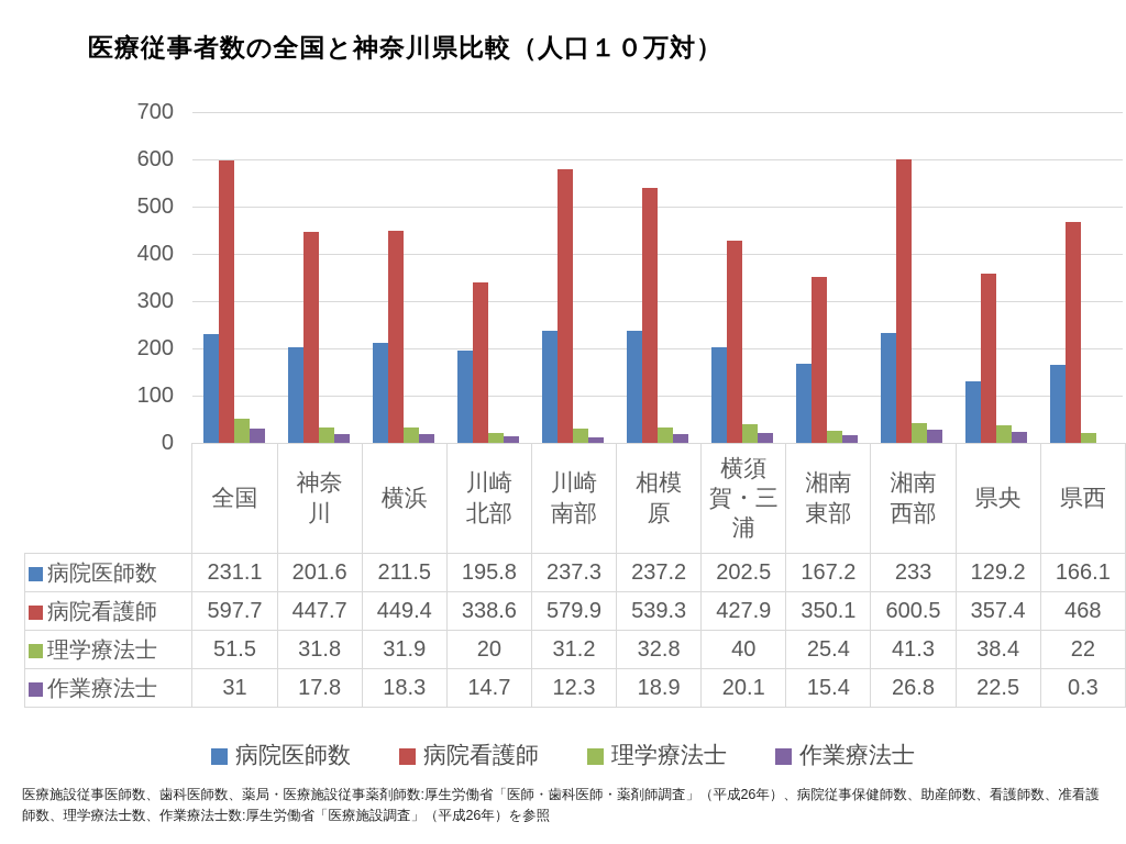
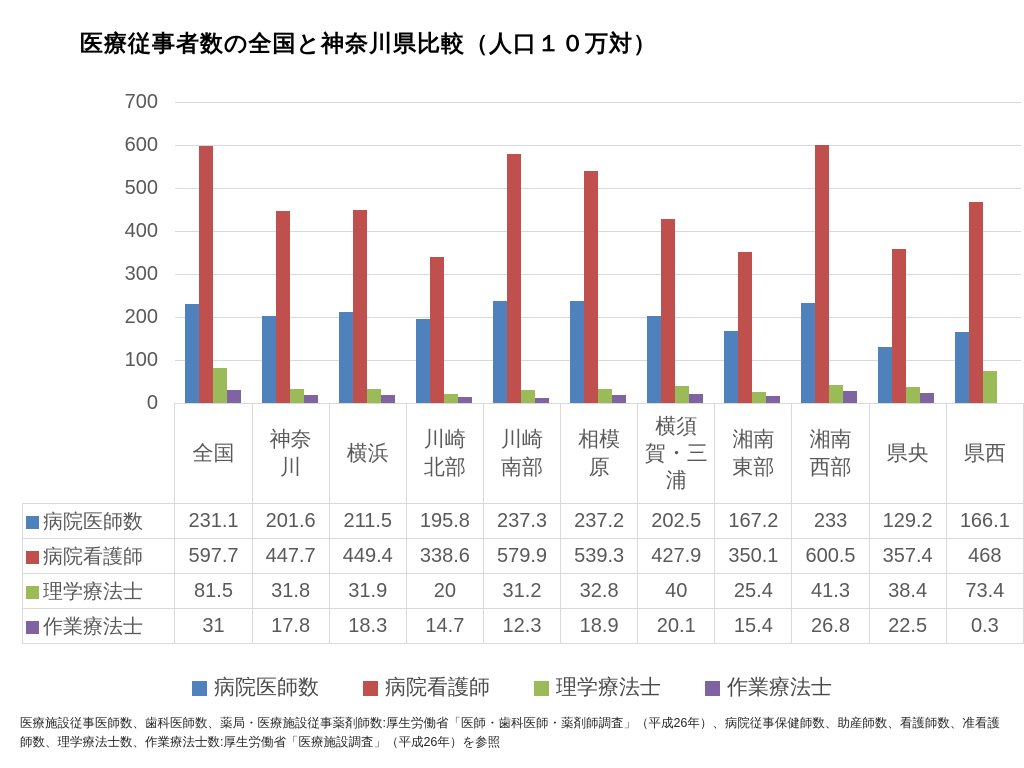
理学療法士/全国: 51.5 -> 81.5
理学療法士/県西: 22 -> 73.4
